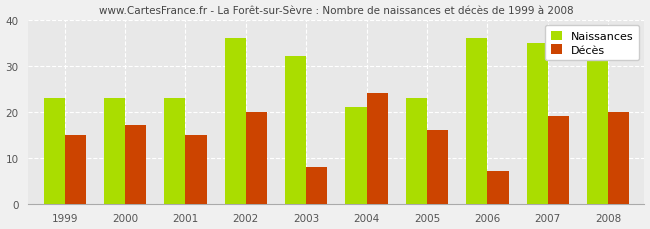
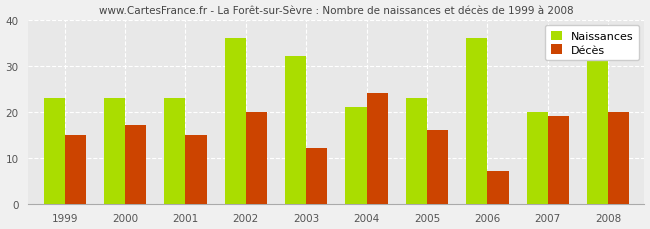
Décès/2003: 8 -> 12
Naissances/2007: 35 -> 20
